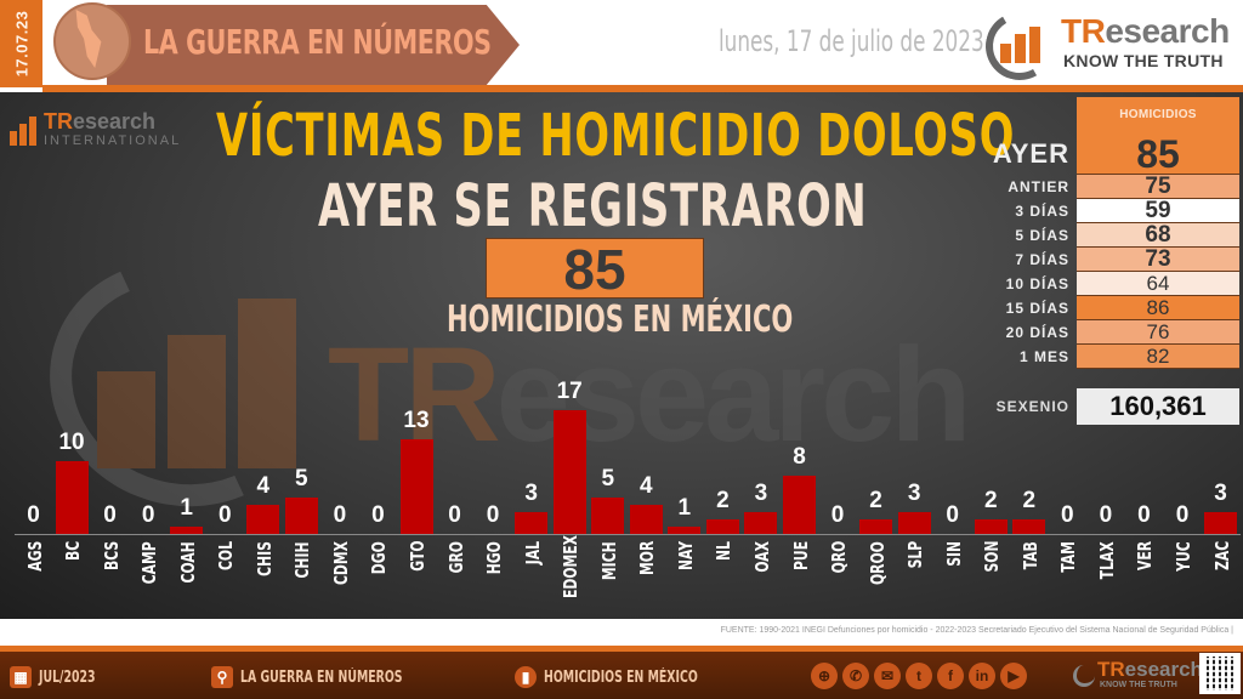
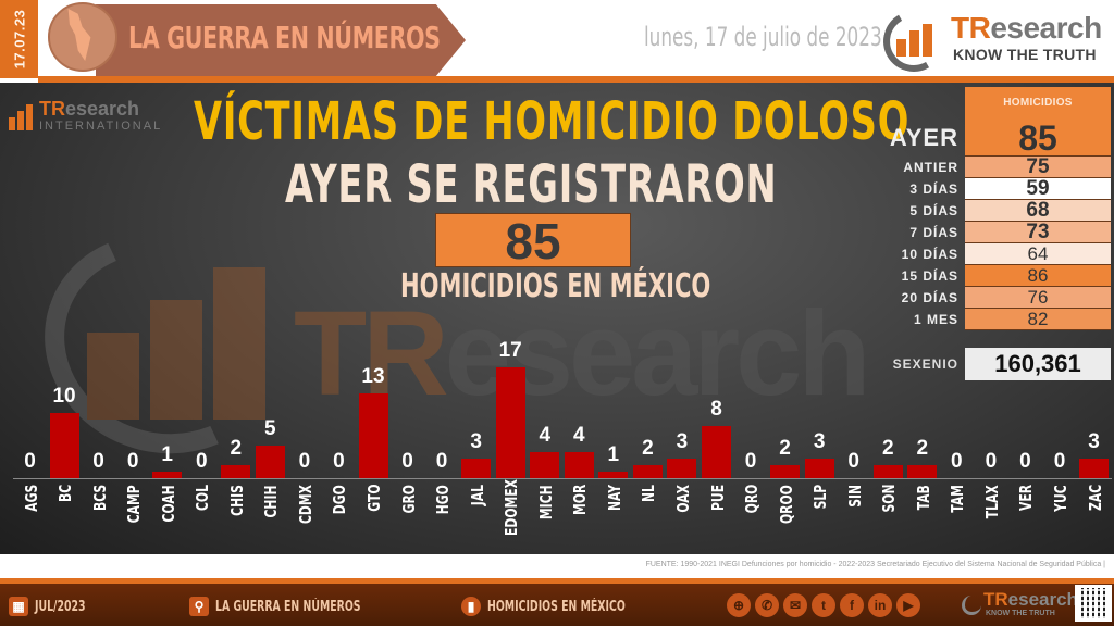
CHIS: 4 -> 2
MICH: 5 -> 4
